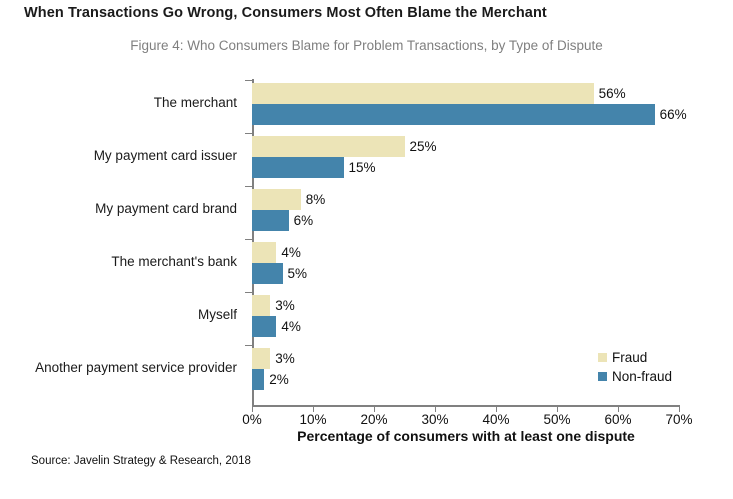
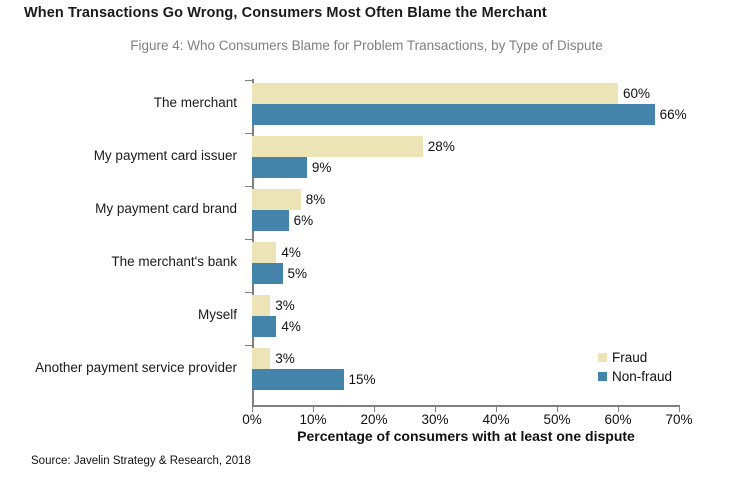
Fraud/The merchant: 56% -> 60%
Fraud/My payment card issuer: 25% -> 28%
Non-fraud/My payment card issuer: 15% -> 9%
Non-fraud/Another payment service provider: 2% -> 15%
